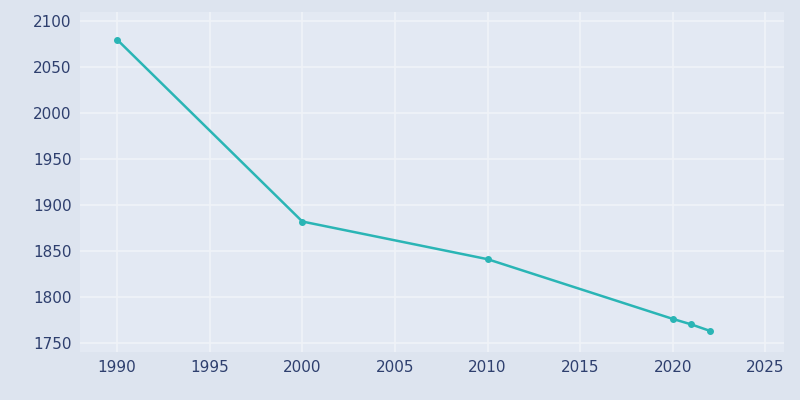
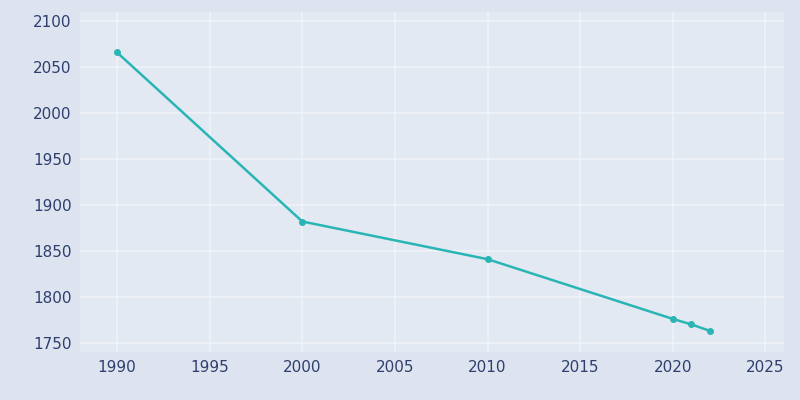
1990: 2080 -> 2066
